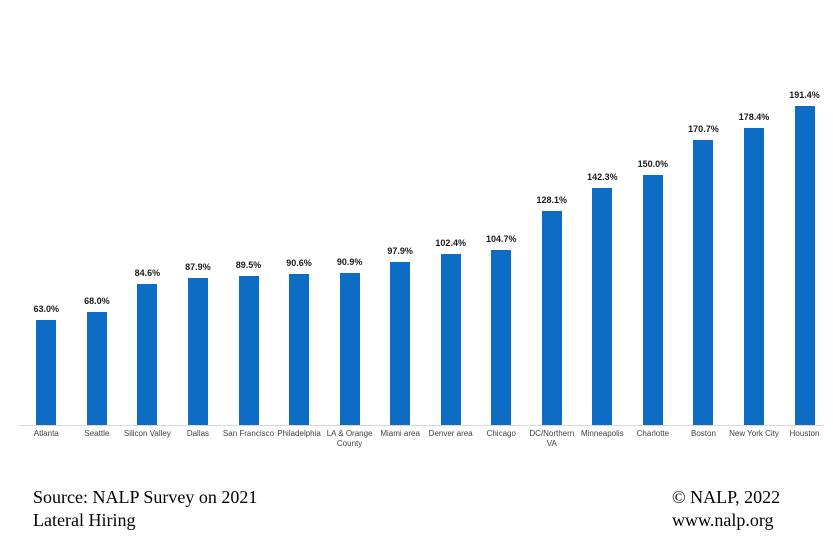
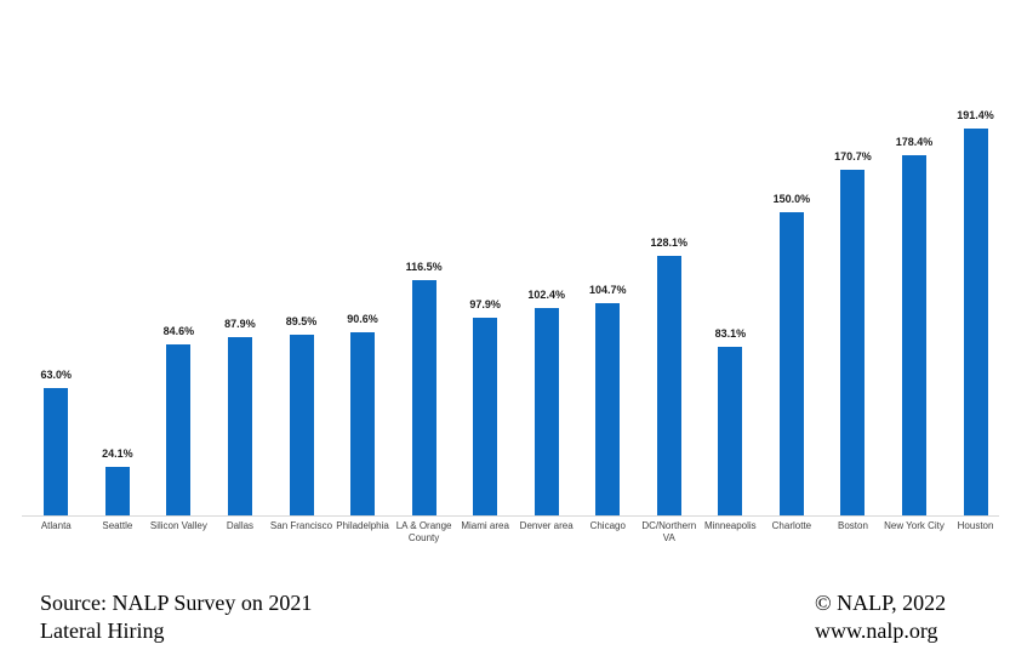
Seattle: 68.0% -> 24.1%
LA & Orange County: 90.9% -> 116.5%
Minneapolis: 142.3% -> 83.1%
